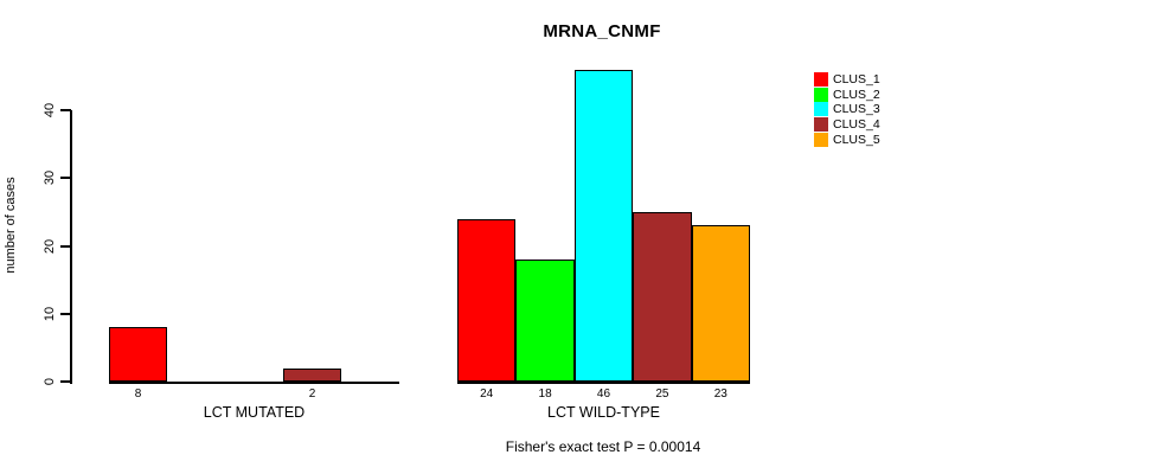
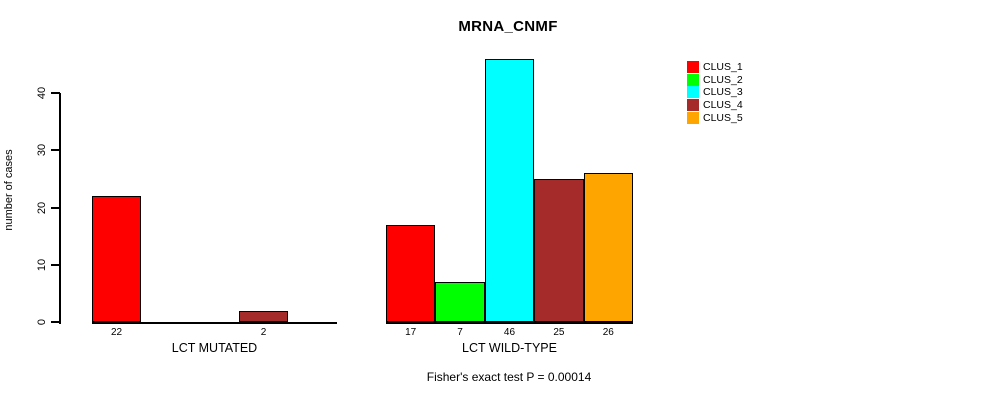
CLUS_1/LCT MUTATED: 8 -> 22
CLUS_1/LCT WILD-TYPE: 24 -> 17
CLUS_2/LCT WILD-TYPE: 18 -> 7
CLUS_5/LCT WILD-TYPE: 23 -> 26
